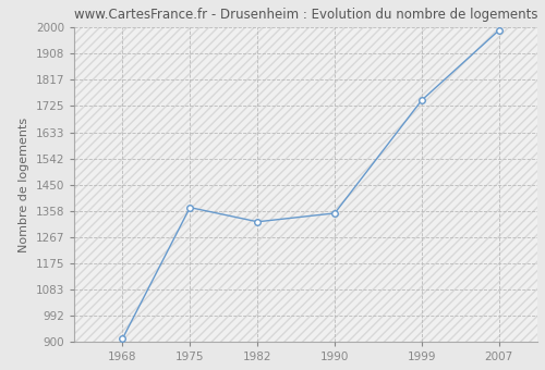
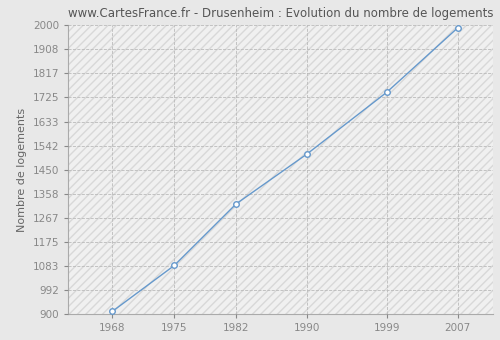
1975: 1370 -> 1085
1990: 1350 -> 1510
